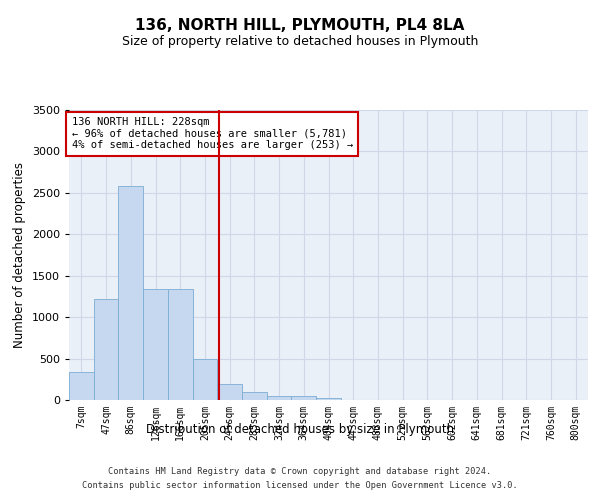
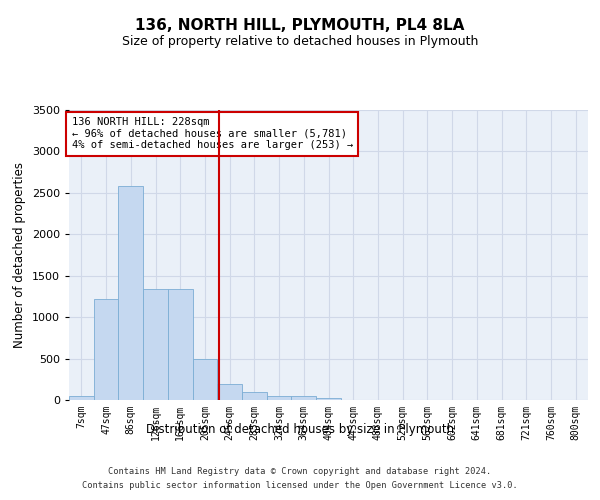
7sqm: 340 -> 50
